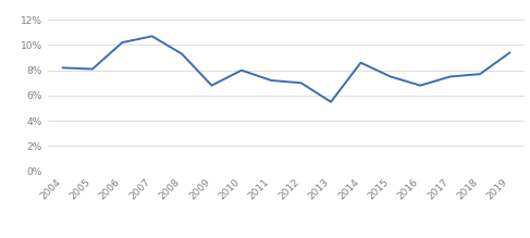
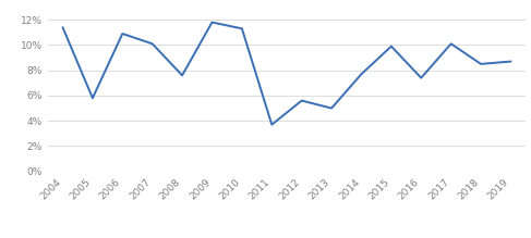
2004: 8.2% -> 11.4%
2005: 8.1% -> 5.8%
2006: 10.2% -> 10.9%
2007: 10.7% -> 10.1%
2008: 9.3% -> 7.6%
2009: 6.8% -> 11.8%
2010: 8.0% -> 11.3%
2011: 7.2% -> 3.7%
2012: 7.0% -> 5.6%
2013: 5.5% -> 5.0%
2014: 8.6% -> 7.7%
2015: 7.5% -> 9.9%
2016: 6.8% -> 7.4%
2017: 7.5% -> 10.1%
2018: 7.7% -> 8.5%
2019: 9.4% -> 8.7%
